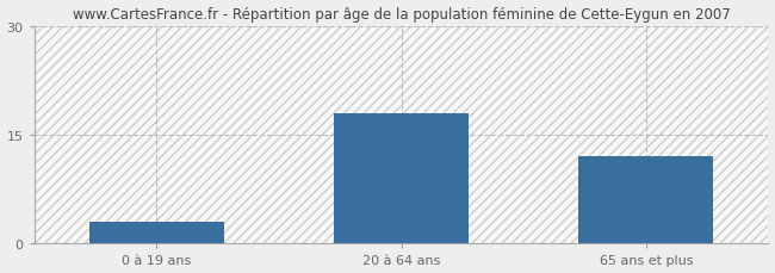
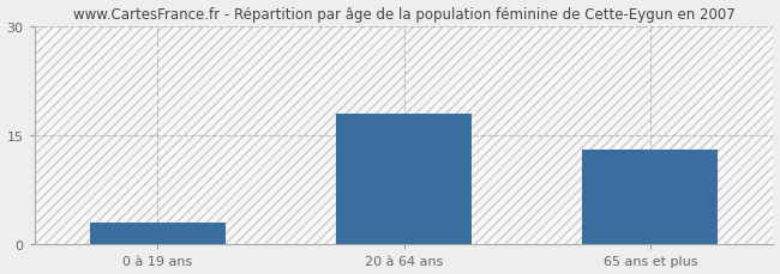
65 ans et plus: 12 -> 13
